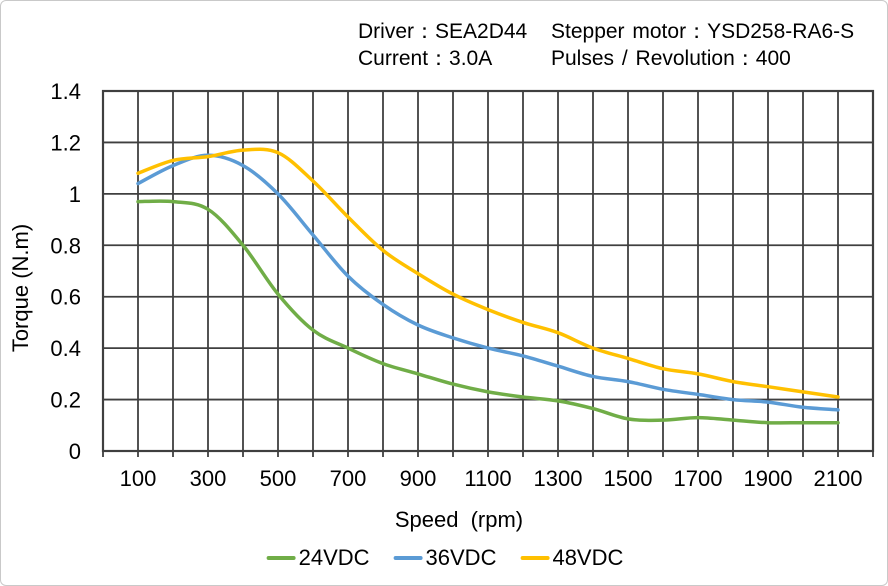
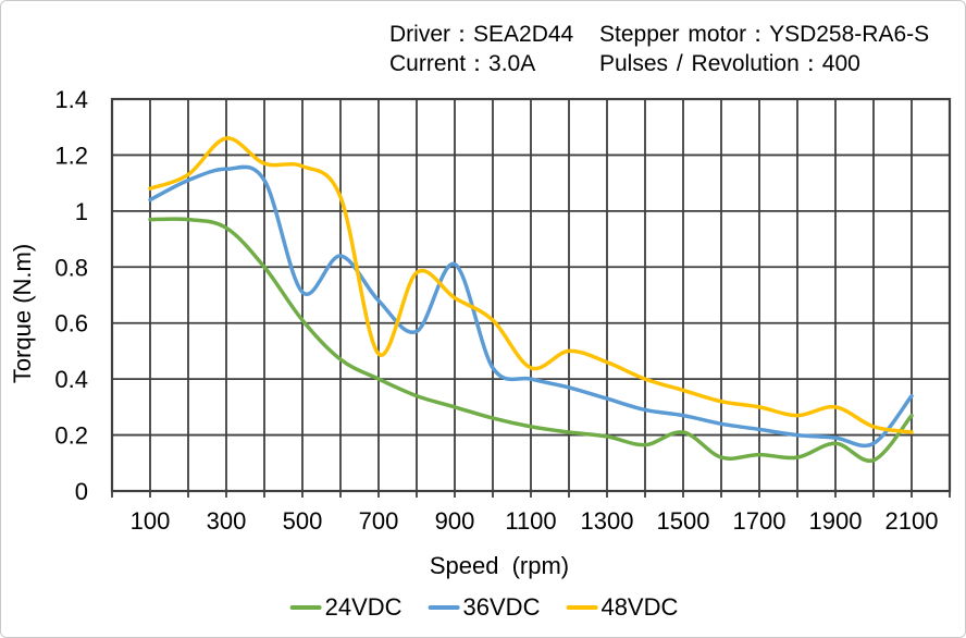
48VDC/300: 1.15 -> 1.26
36VDC/500: 1.00 -> 0.71
48VDC/700: 0.91 -> 0.49
36VDC/900: 0.49 -> 0.81
48VDC/1100: 0.55 -> 0.44
24VDC/1500: 0.12 -> 0.21
24VDC/1900: 0.11 -> 0.17
48VDC/1900: 0.25 -> 0.30
24VDC/2100: 0.11 -> 0.27
36VDC/2100: 0.16 -> 0.34
